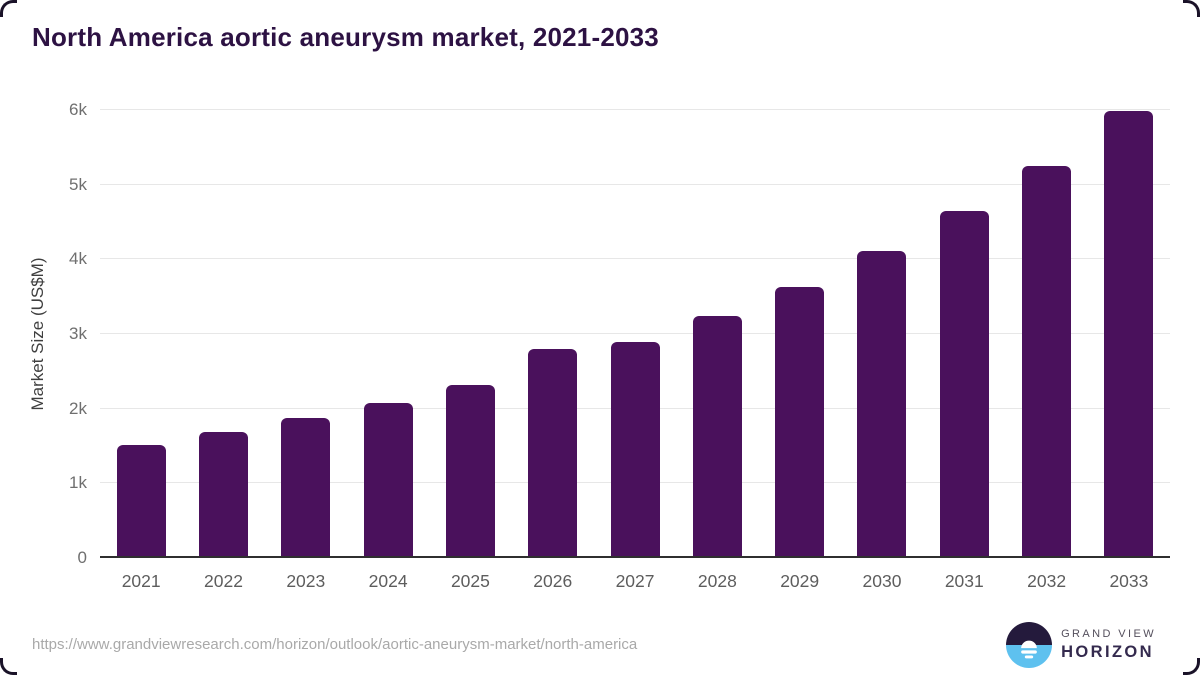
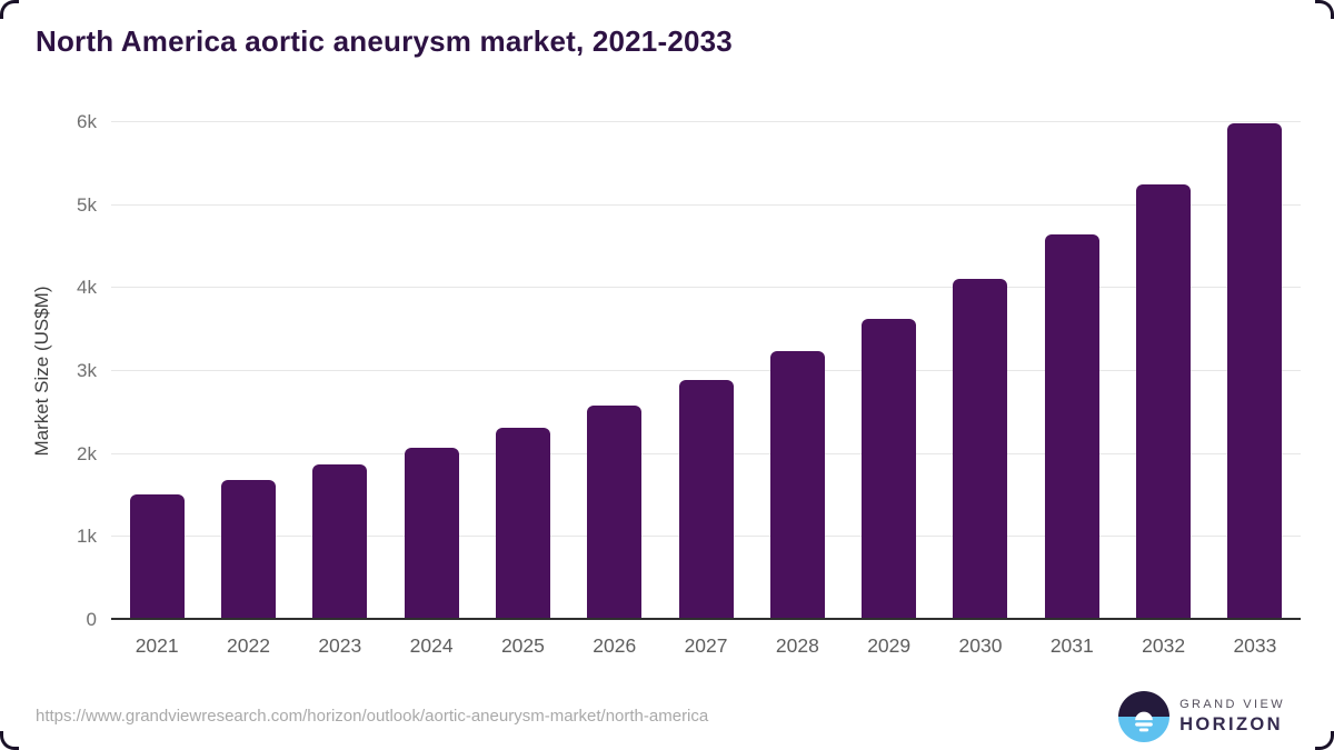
2026: 2.8k -> 2.6k
